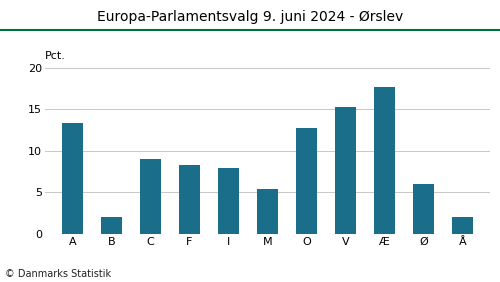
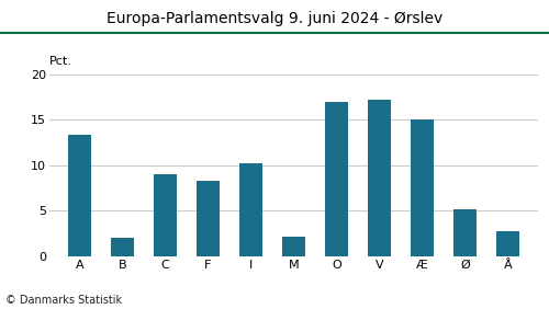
I: 8.0 -> 10.2
M: 5.4 -> 2.2
O: 12.7 -> 17.0
V: 15.3 -> 17.2
Æ: 17.7 -> 15.0
Ø: 6.0 -> 5.2
Å: 2.0 -> 2.8
